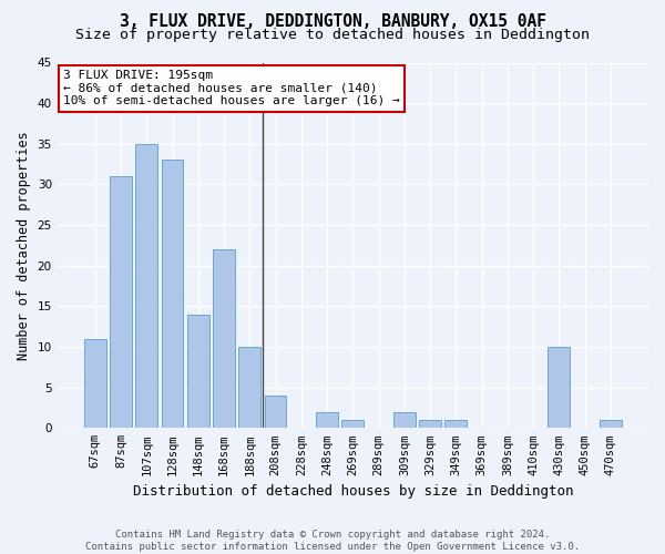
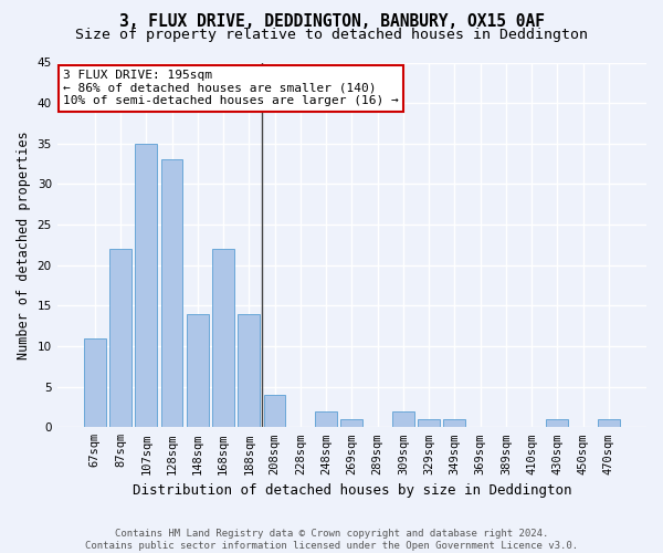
87sqm: 31 -> 22
188sqm: 10 -> 14
430sqm: 10 -> 1
